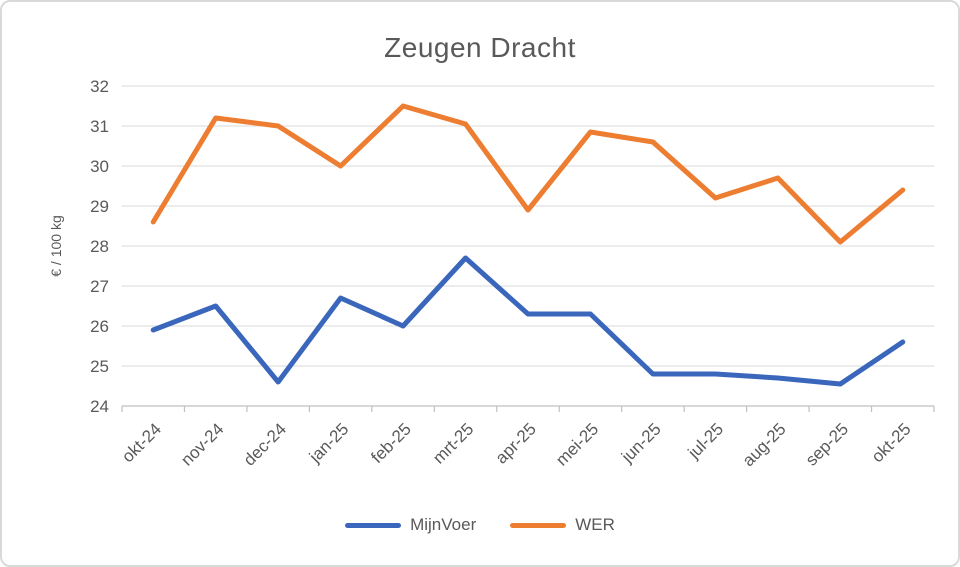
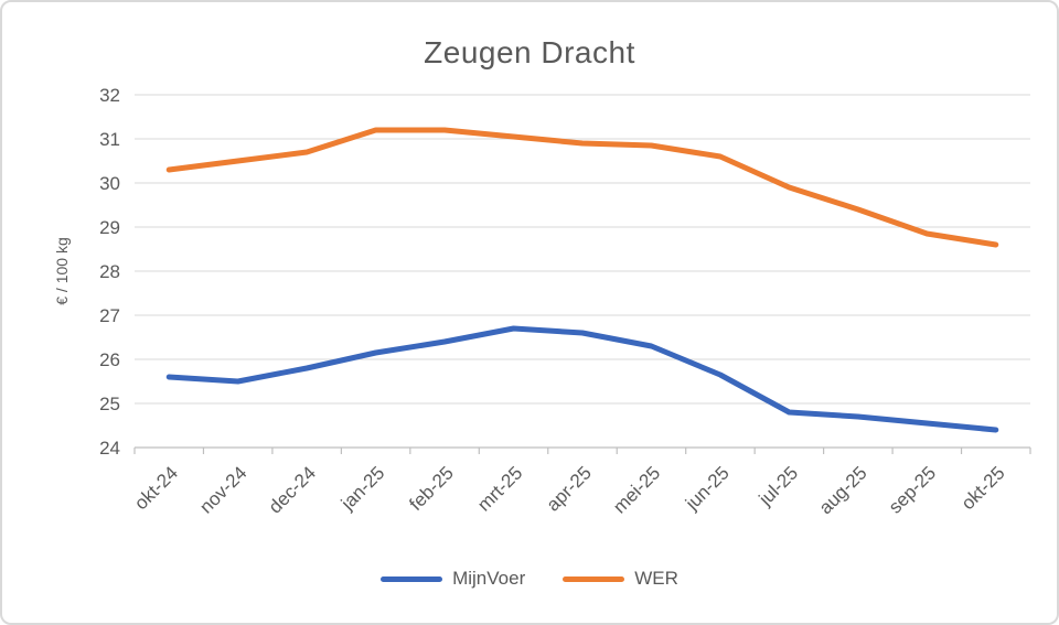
MijnVoer/okt-24: 25.9 -> 25.6
WER/okt-24: 28.6 -> 30.3
MijnVoer/nov-24: 26.5 -> 25.5
WER/nov-24: 31.2 -> 30.5
MijnVoer/dec-24: 24.6 -> 25.8
WER/dec-24: 31.0 -> 30.7
MijnVoer/jan-25: 26.7 -> 26.1
WER/jan-25: 30.0 -> 31.2
MijnVoer/feb-25: 26.0 -> 26.4
WER/feb-25: 31.5 -> 31.2
MijnVoer/mrt-25: 27.7 -> 26.7
MijnVoer/apr-25: 26.3 -> 26.6
WER/apr-25: 28.9 -> 30.9
MijnVoer/jun-25: 24.8 -> 25.6
WER/jul-25: 29.2 -> 29.9
WER/aug-25: 29.7 -> 29.4
WER/sep-25: 28.1 -> 28.9
MijnVoer/okt-25: 25.6 -> 24.4
WER/okt-25: 29.4 -> 28.6
